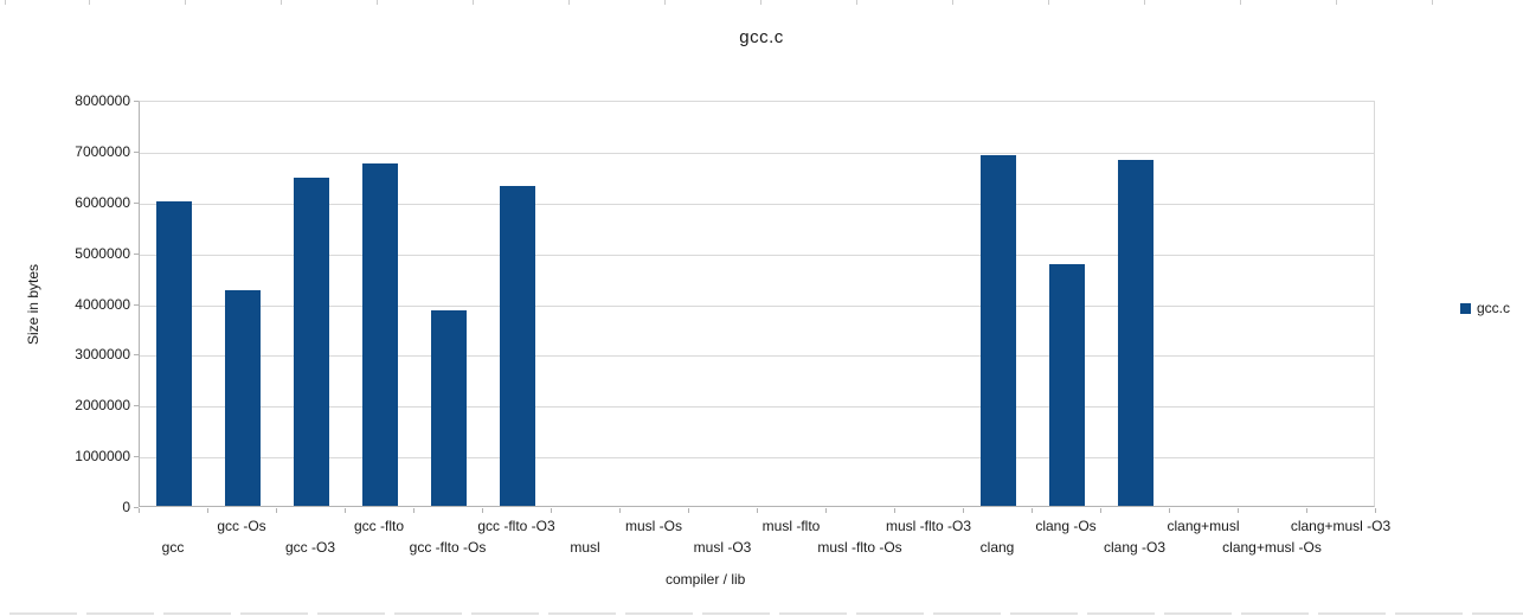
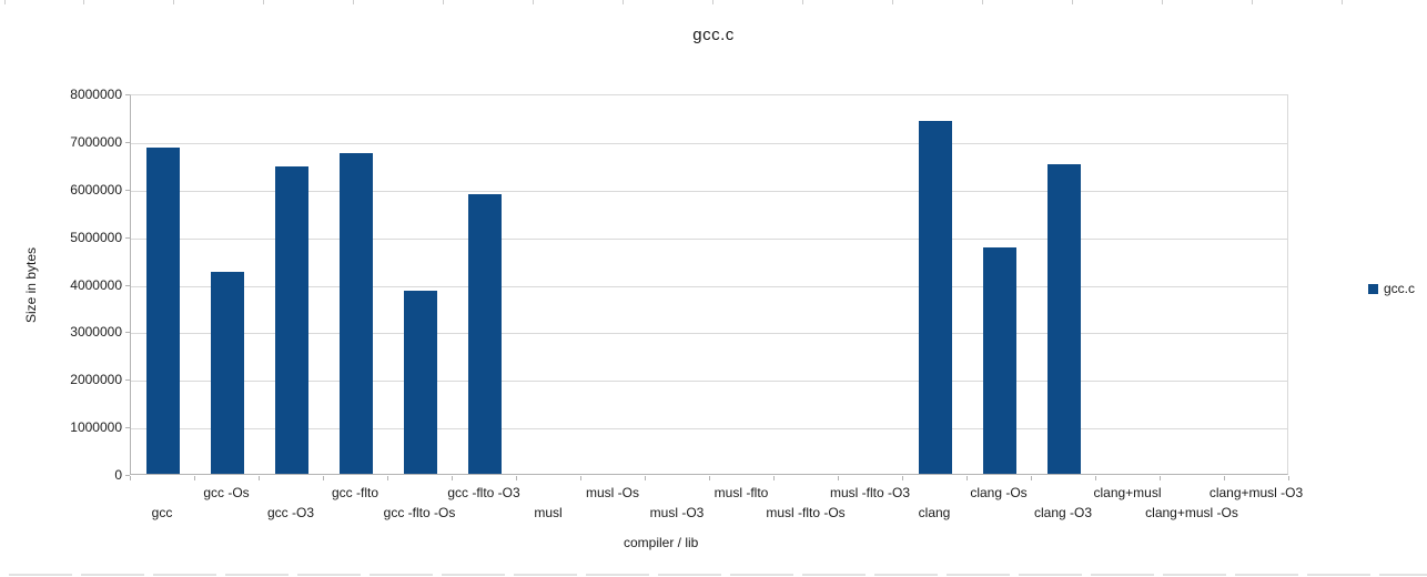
gcc: 6000000 -> 6800000
gcc -flto -O3: 6300000 -> 5900000
clang: 6900000 -> 7400000
clang -O3: 6800000 -> 6500000
